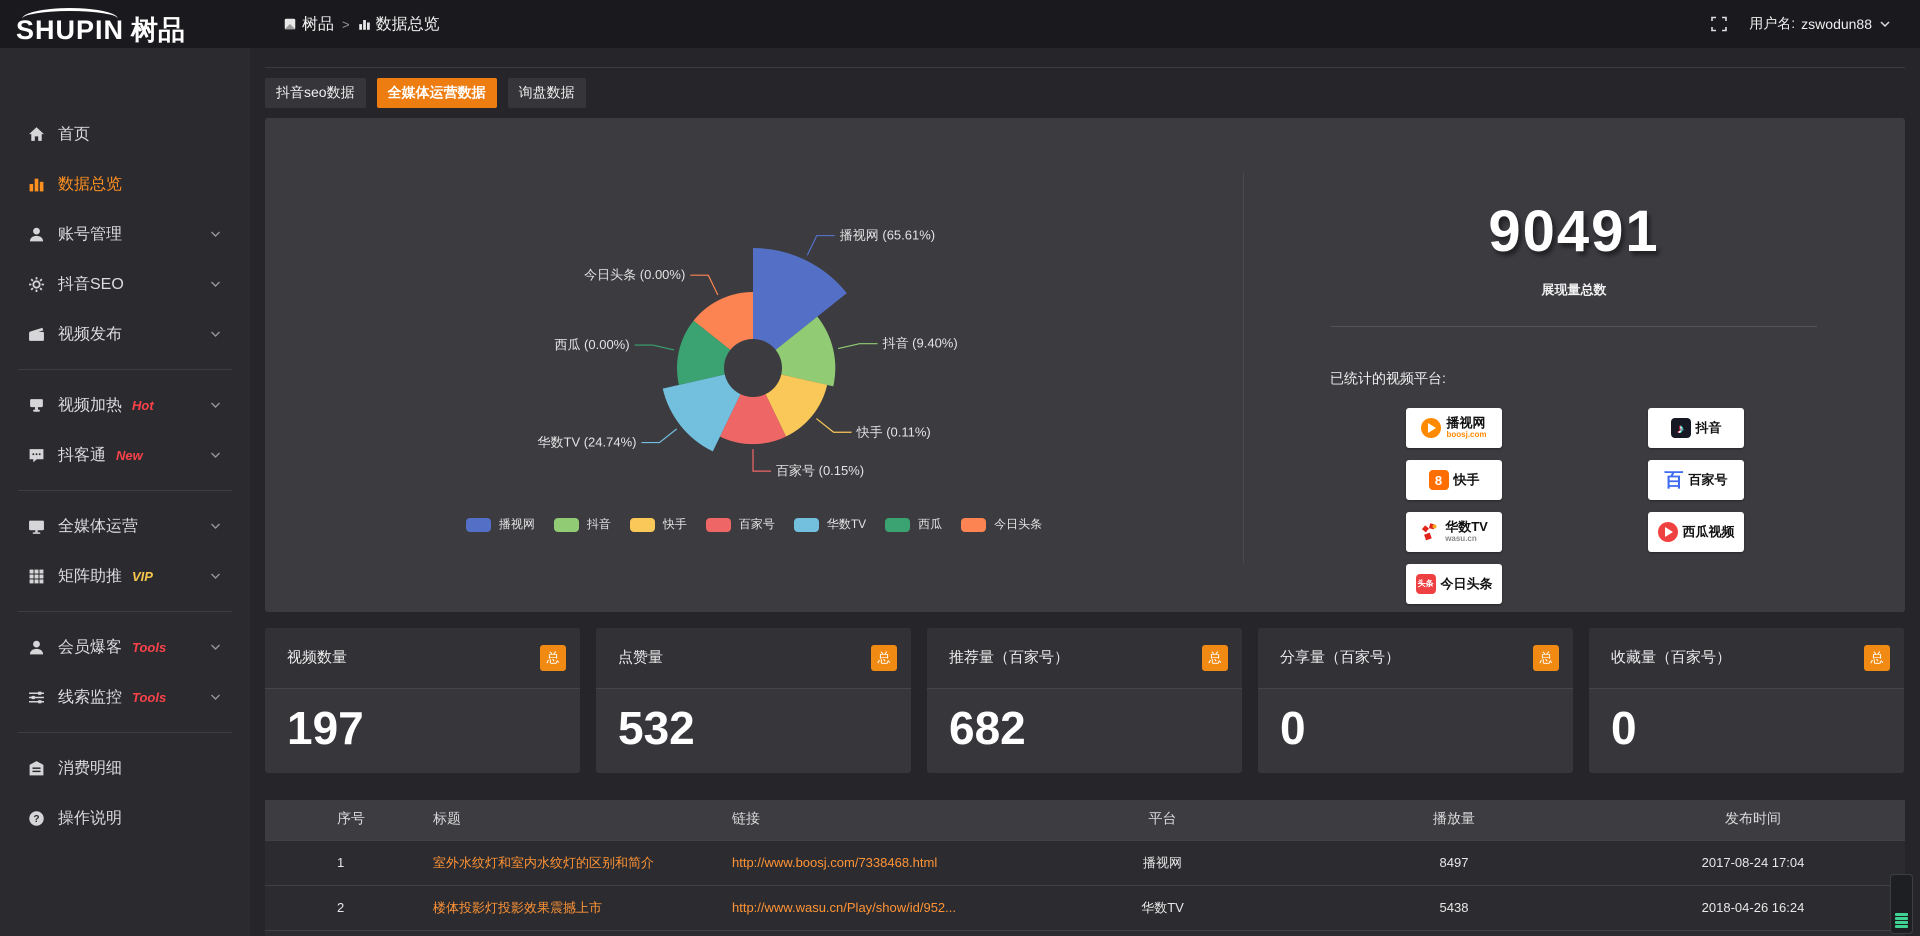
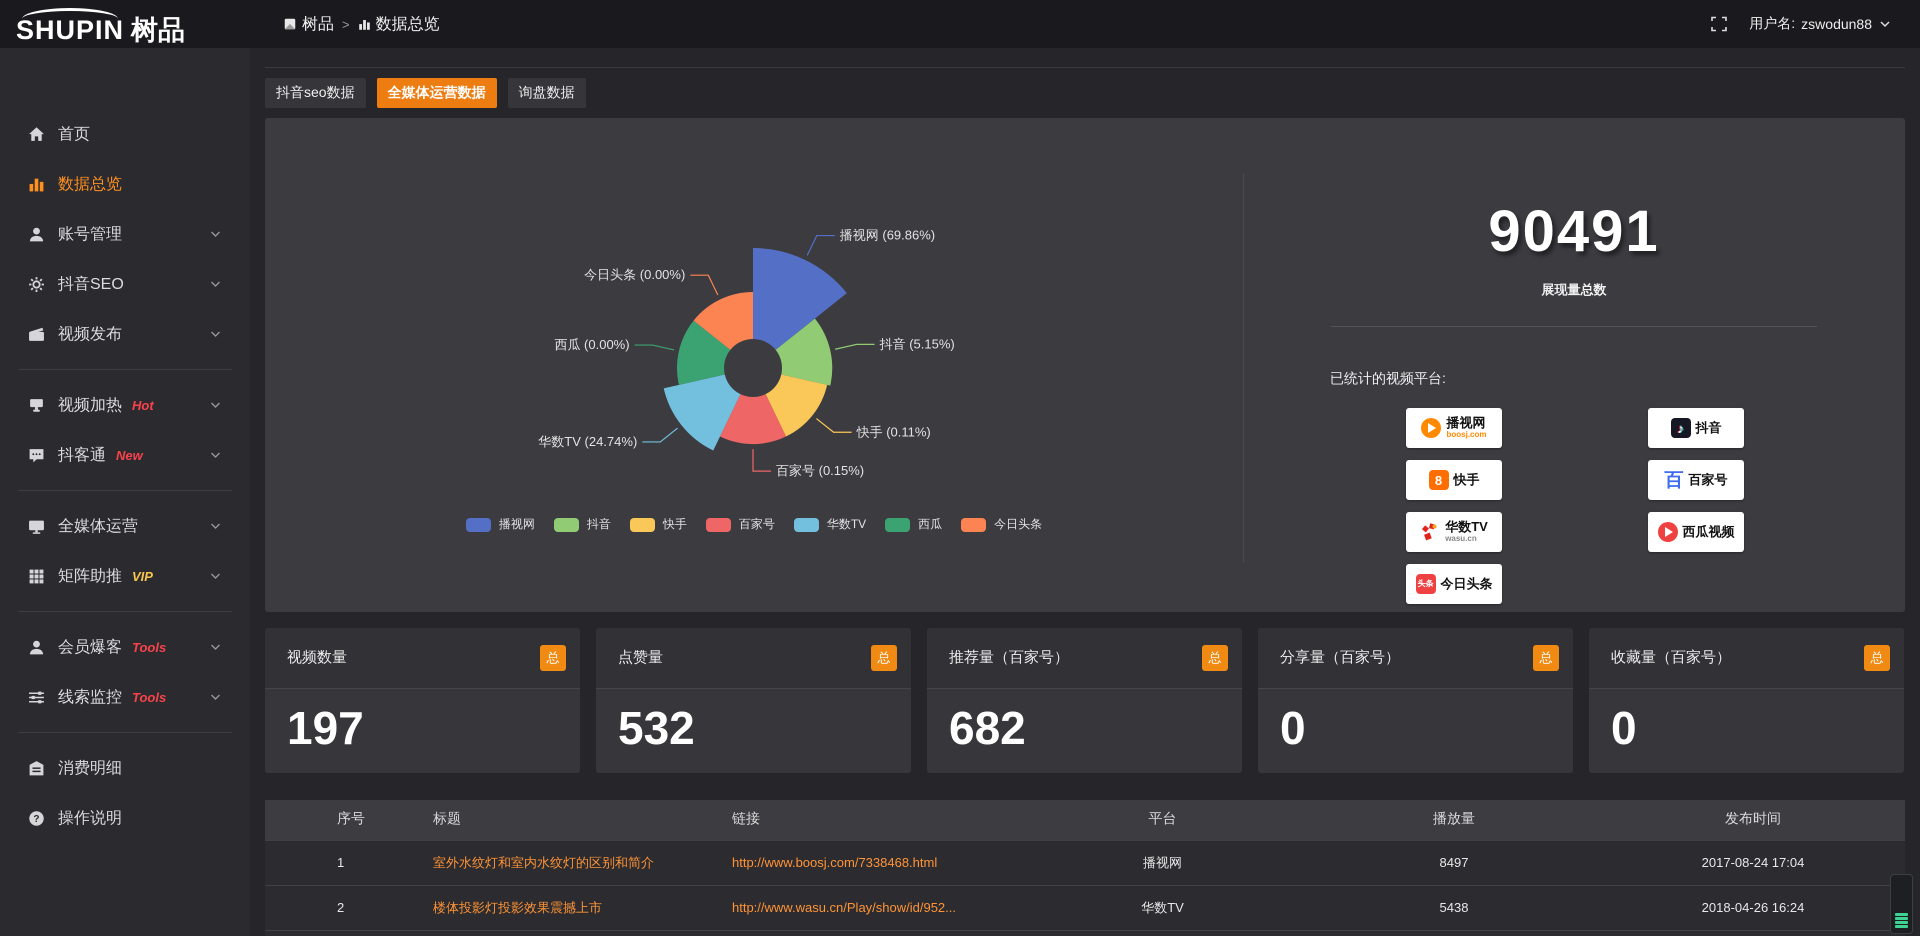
播视网: 65.61% -> 69.86%
抖音: 9.40% -> 5.15%
